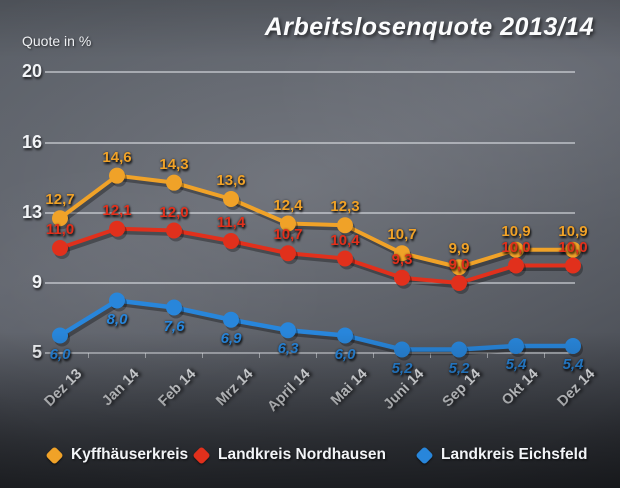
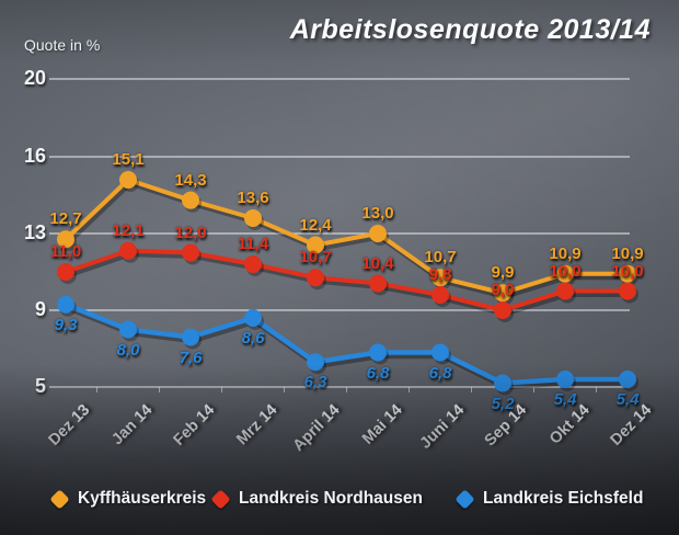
Landkreis Eichsfeld/Dez 13: 6,0 -> 9,3
Kyffhäuserkreis/Jan 14: 14,6 -> 15,1
Landkreis Eichsfeld/Mrz 14: 6,9 -> 8,6
Kyffhäuserkreis/Mai 14: 12,3 -> 13,0
Landkreis Eichsfeld/Mai 14: 6,0 -> 6,8
Landkreis Nordhausen/Juni 14: 9,3 -> 9,8
Landkreis Eichsfeld/Juni 14: 5,2 -> 6,8
